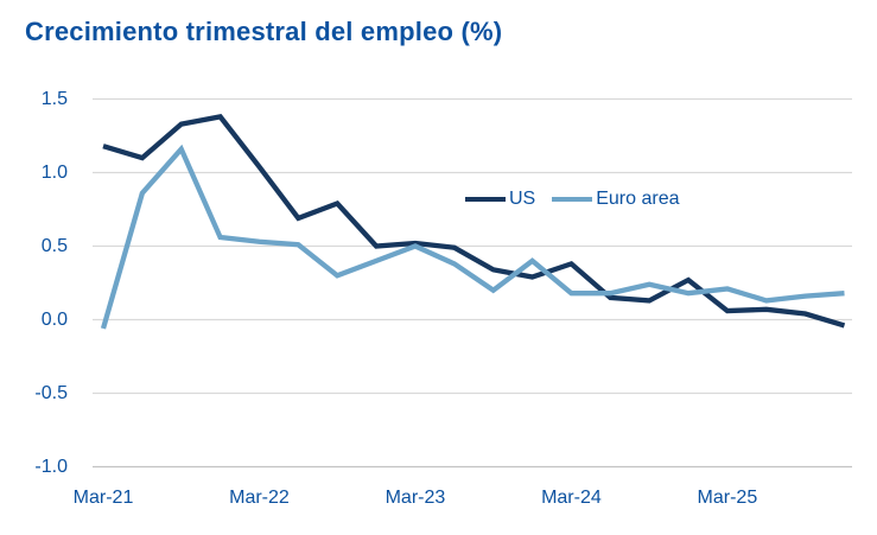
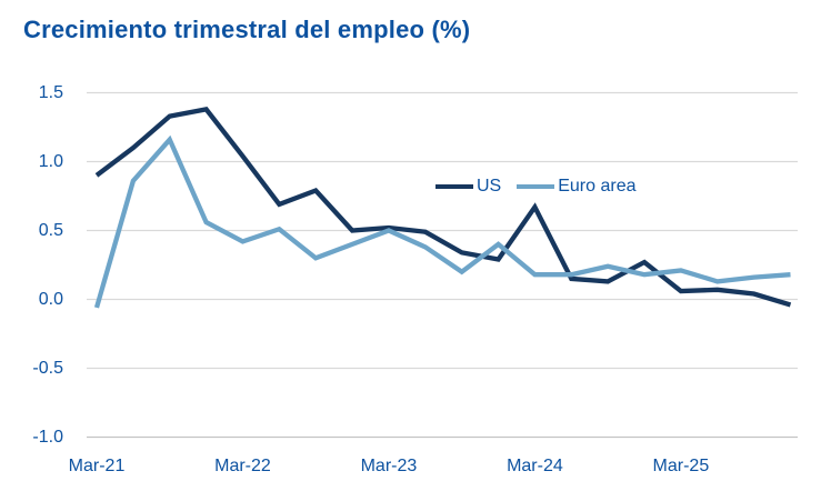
US/Mar-21: 1.18 -> 0.90
Euro area/Mar-22: 0.53 -> 0.42
US/Mar-24: 0.38 -> 0.67
